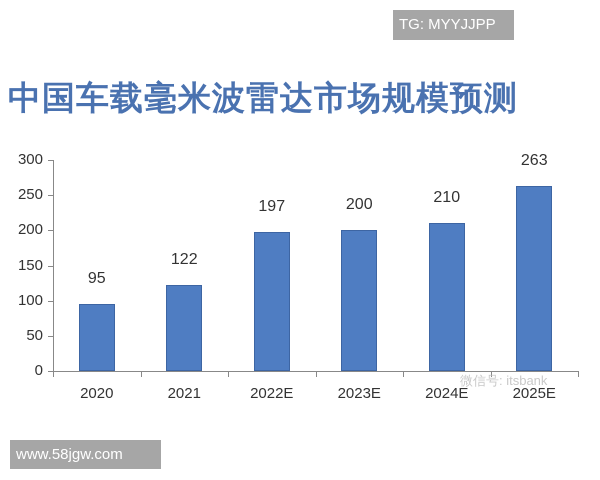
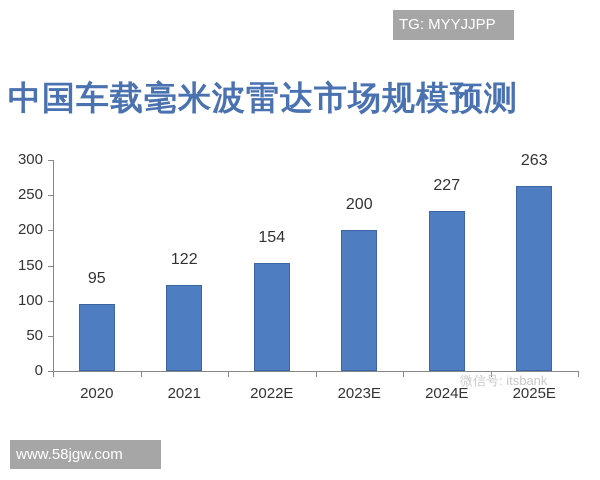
2022E: 197 -> 154
2024E: 210 -> 227
